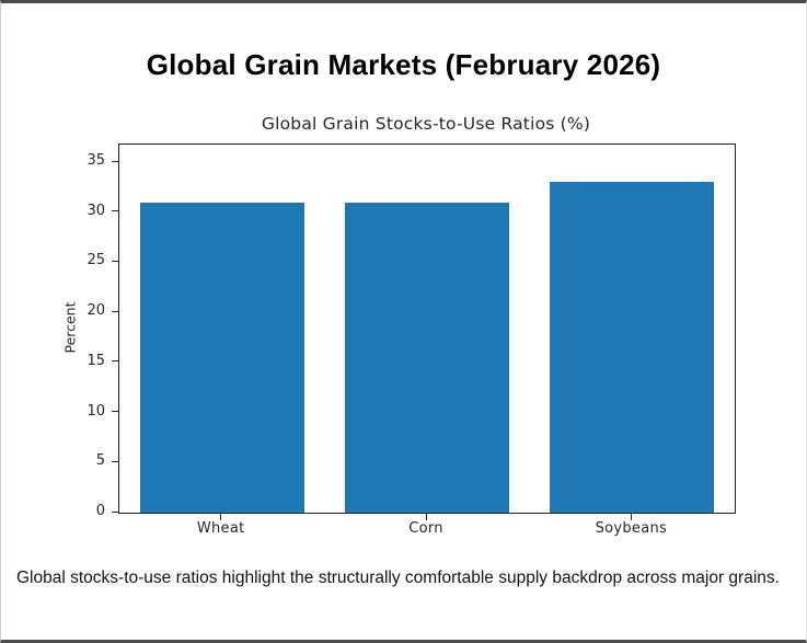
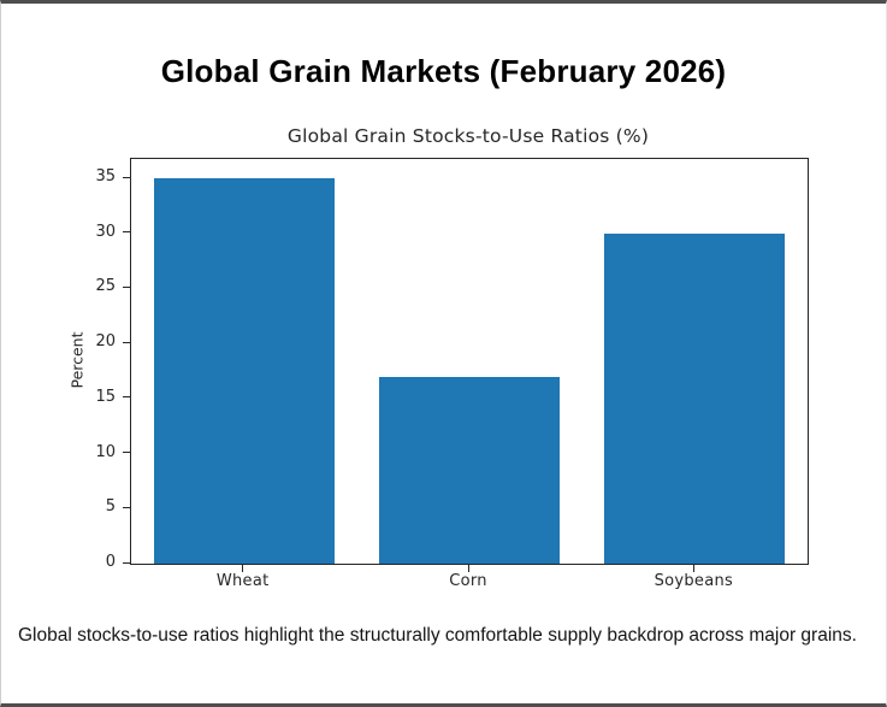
Wheat: 31 -> 35
Corn: 31 -> 17
Soybeans: 33 -> 30
